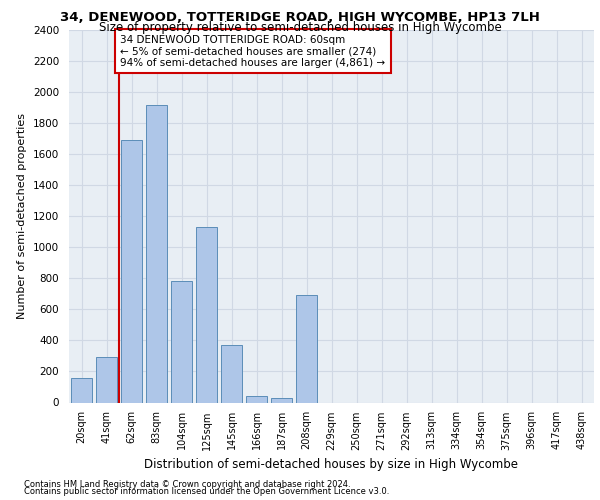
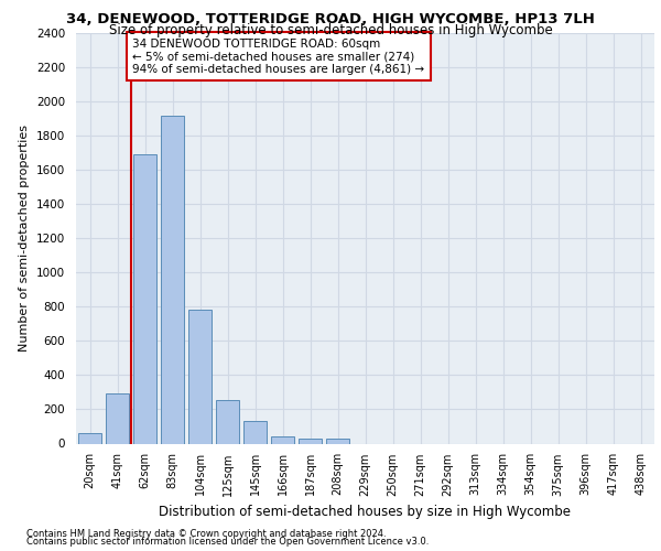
20sqm: 160 -> 60
125sqm: 1130 -> 260
145sqm: 370 -> 130
208sqm: 690 -> 30
